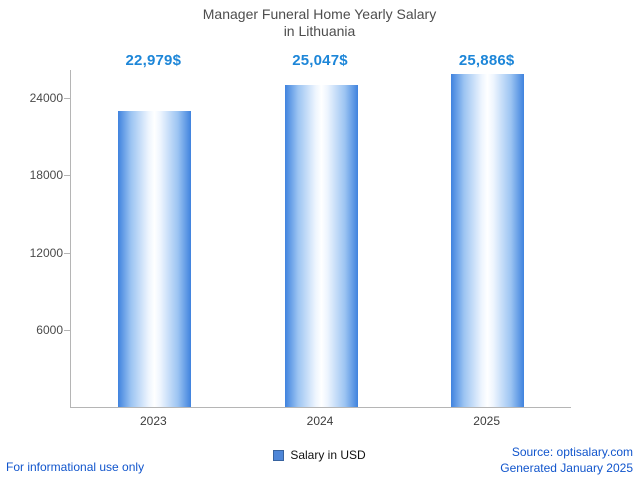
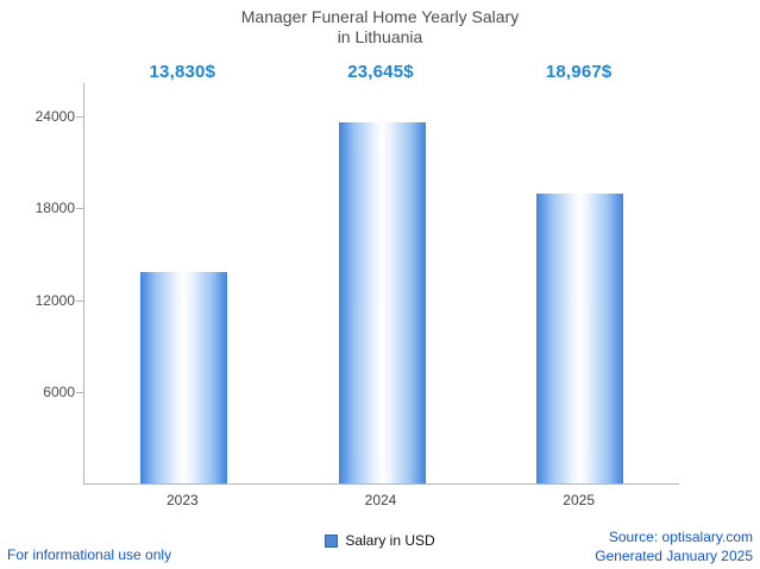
2023: 22,979 -> 13,830
2024: 25,047 -> 23,645
2025: 25,886 -> 18,967
